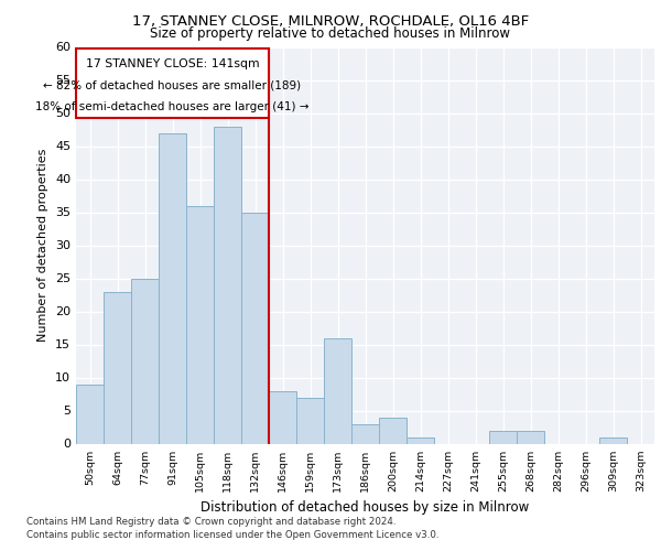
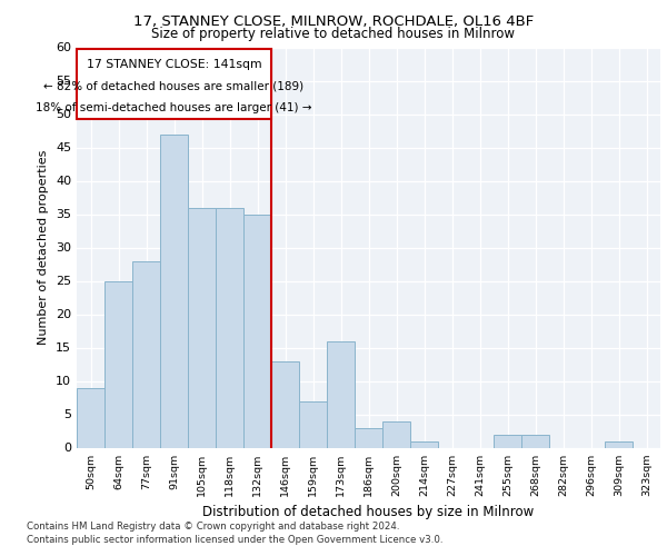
64sqm: 23 -> 25
77sqm: 25 -> 28
118sqm: 48 -> 36
146sqm: 8 -> 13
